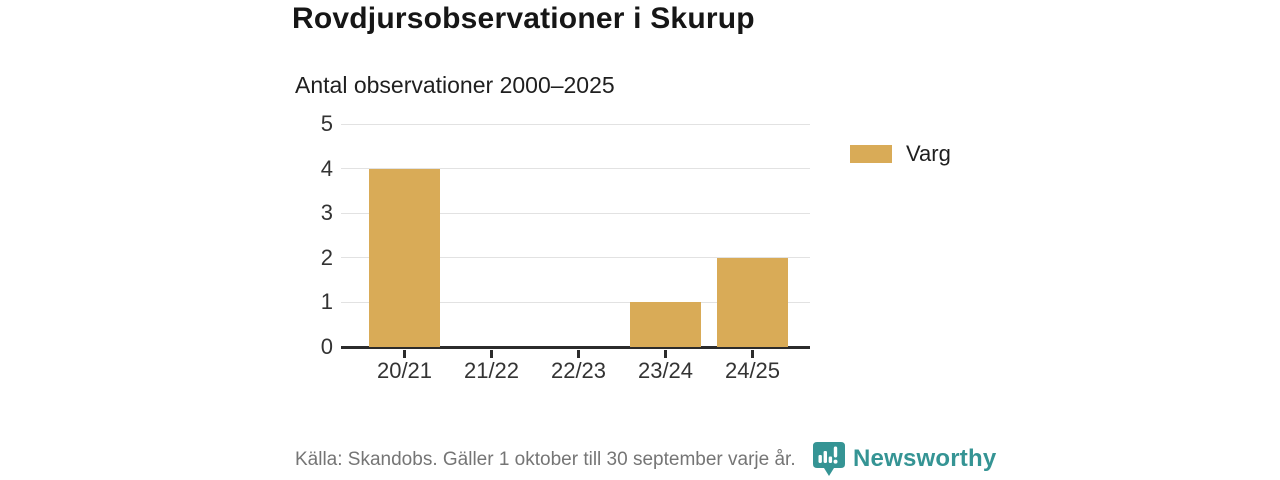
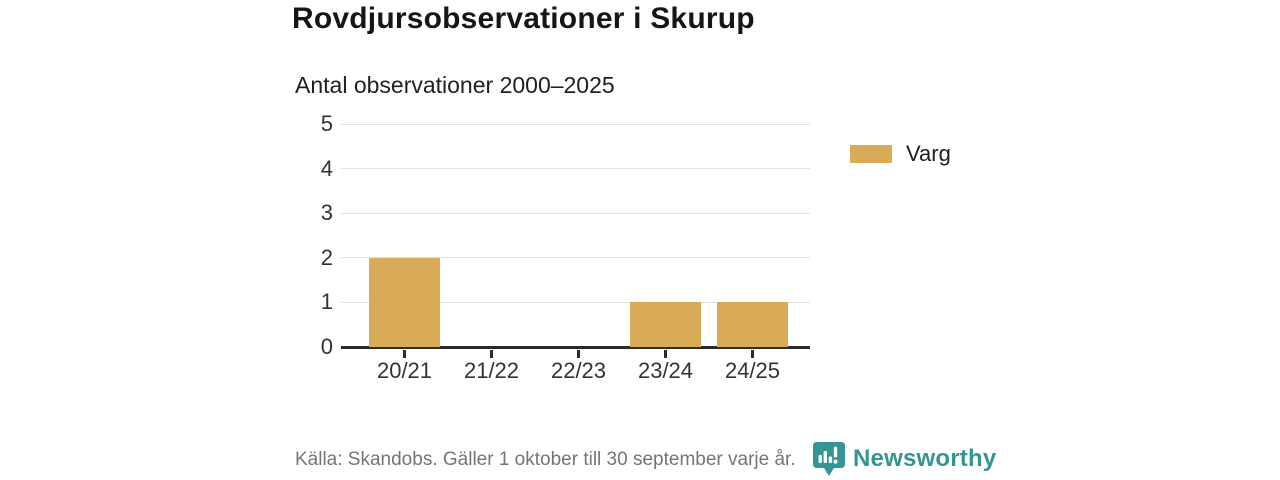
20/21: 4 -> 2
24/25: 2 -> 1
